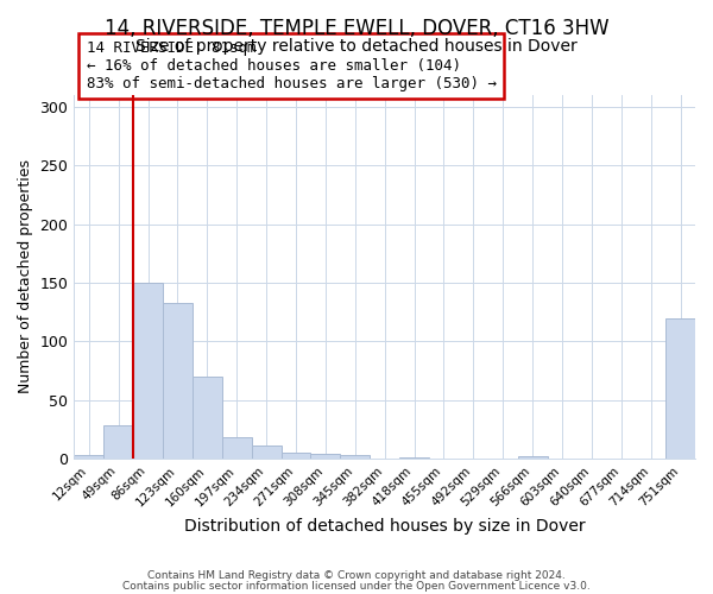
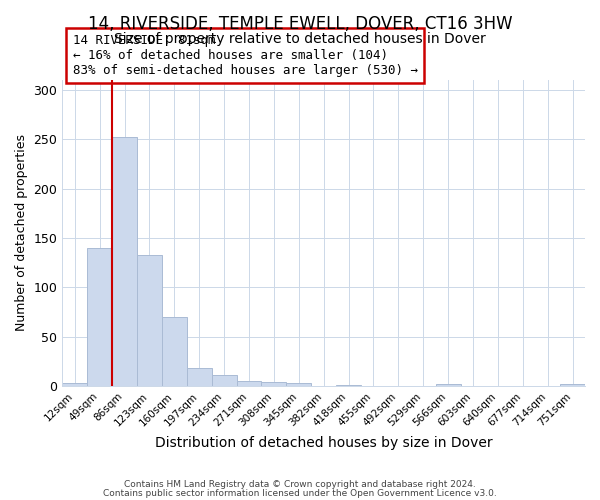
49sqm: 28 -> 140
86sqm: 150 -> 252
751sqm: 120 -> 2
